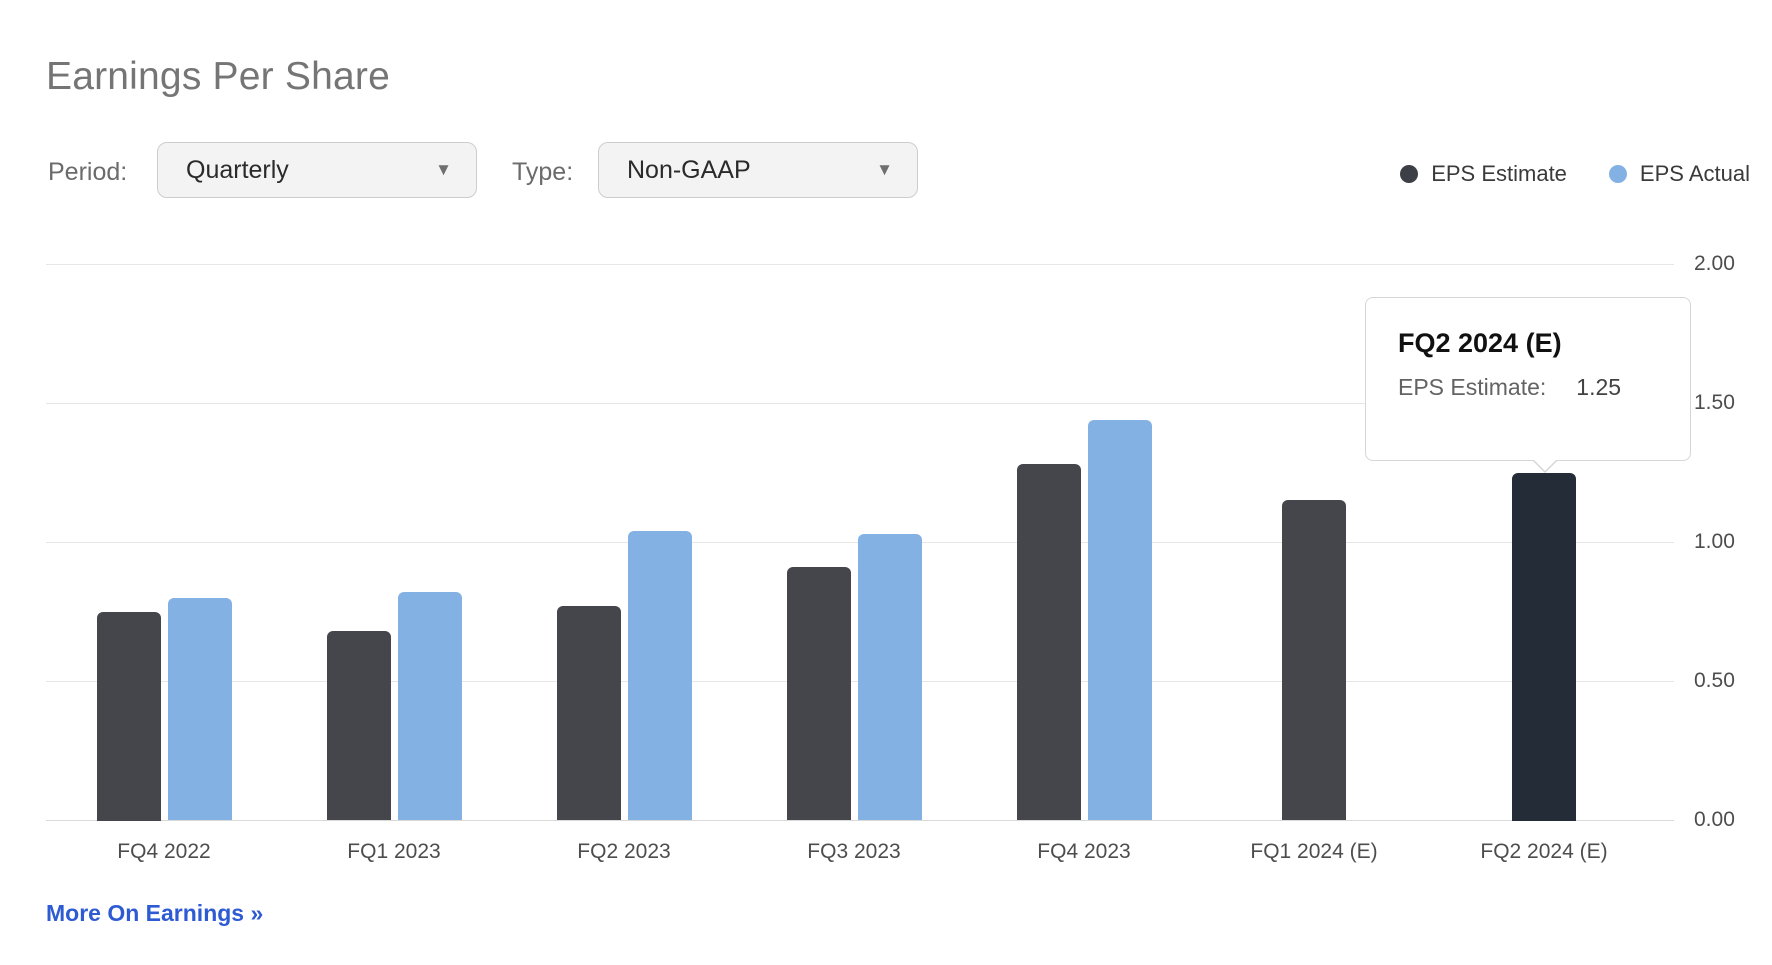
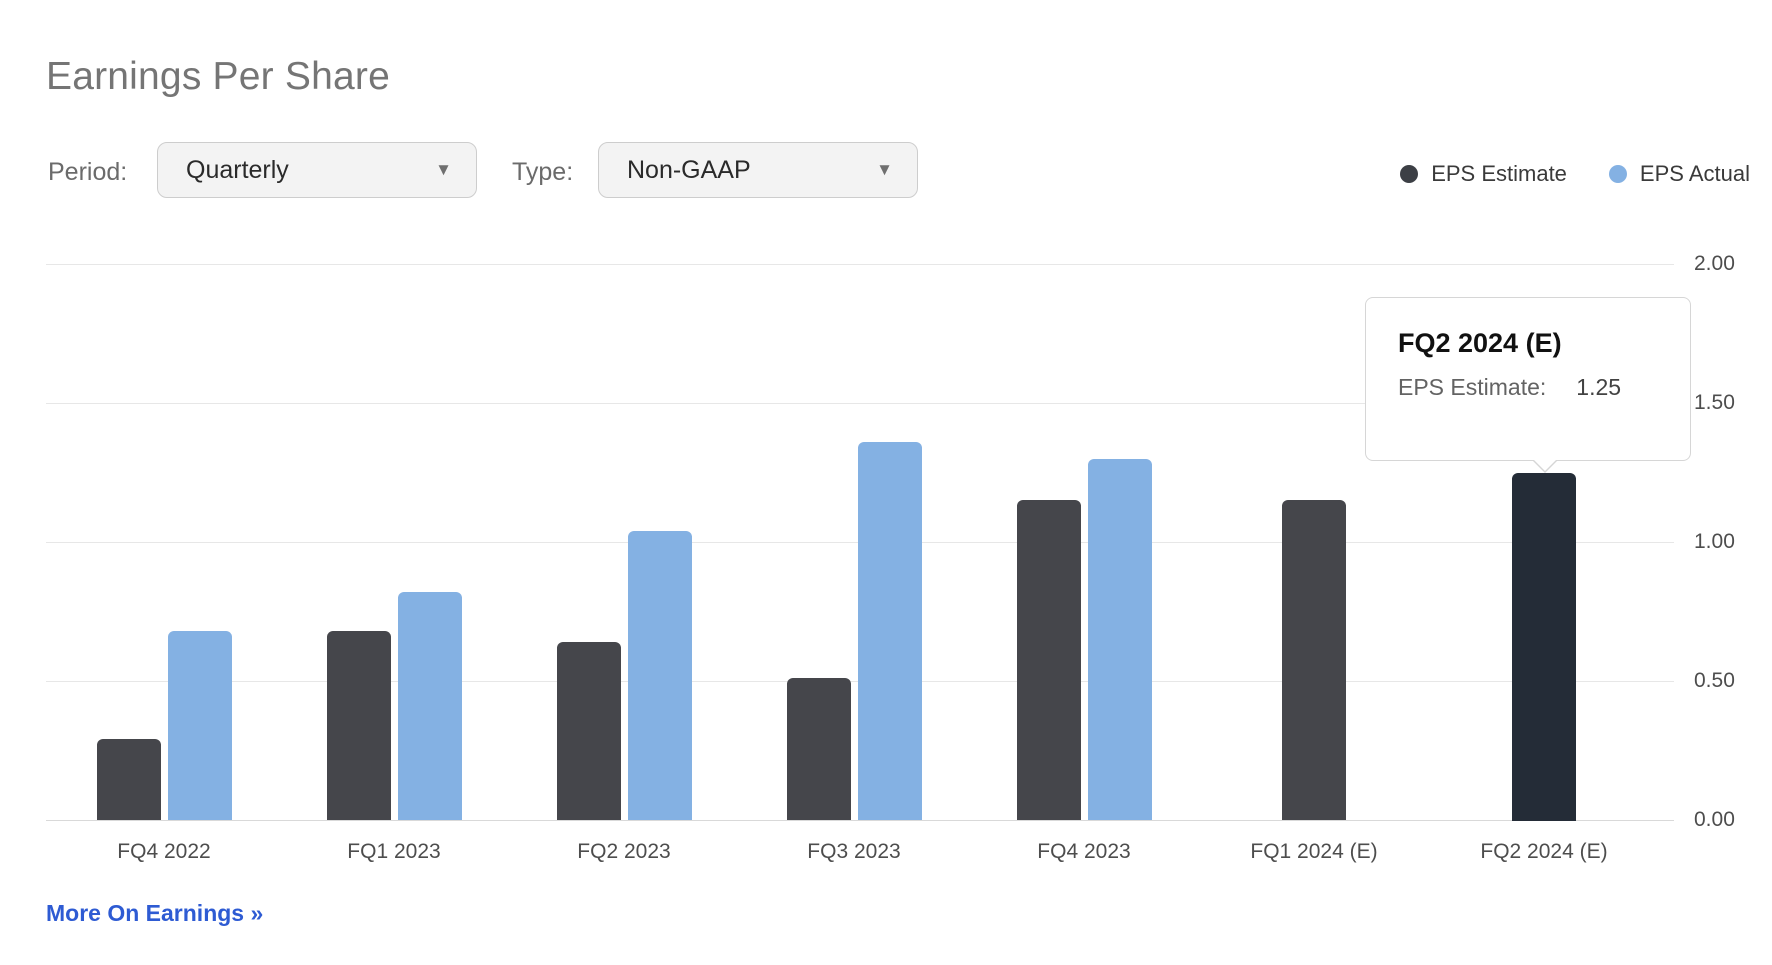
EPS Estimate/FQ4 2022: 0.75 -> 0.29
EPS Actual/FQ4 2022: 0.80 -> 0.68
EPS Estimate/FQ2 2023: 0.77 -> 0.64
EPS Estimate/FQ3 2023: 0.91 -> 0.51
EPS Actual/FQ3 2023: 1.03 -> 1.36
EPS Estimate/FQ4 2023: 1.28 -> 1.15
EPS Actual/FQ4 2023: 1.44 -> 1.30
